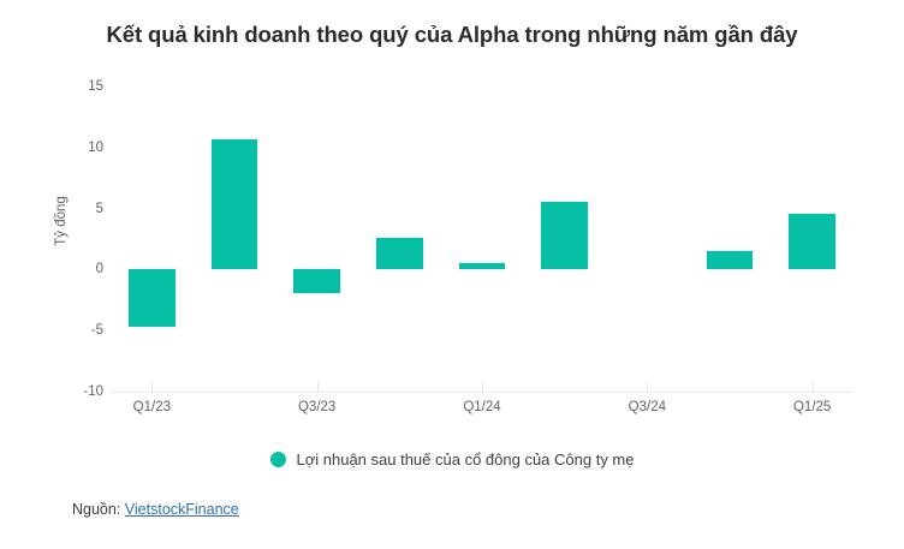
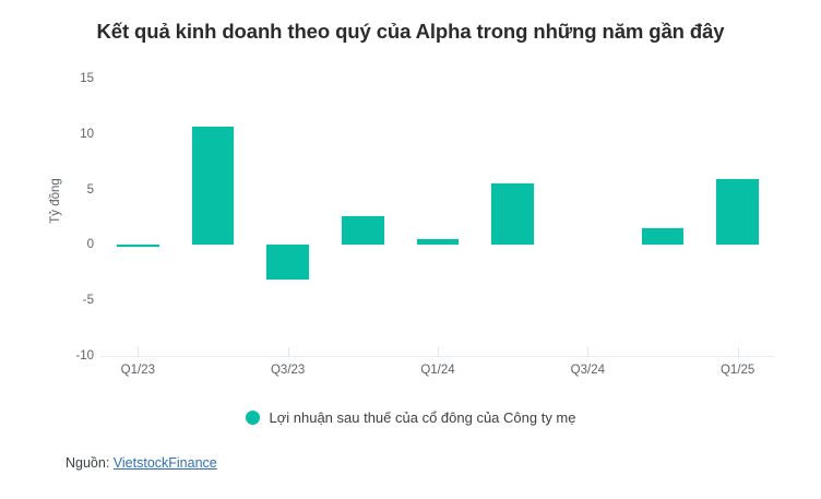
Q1/23: -4.7 -> -0.2
Q3/23: -1.9 -> -3.1
Q1/25: 4.6 -> 5.9
